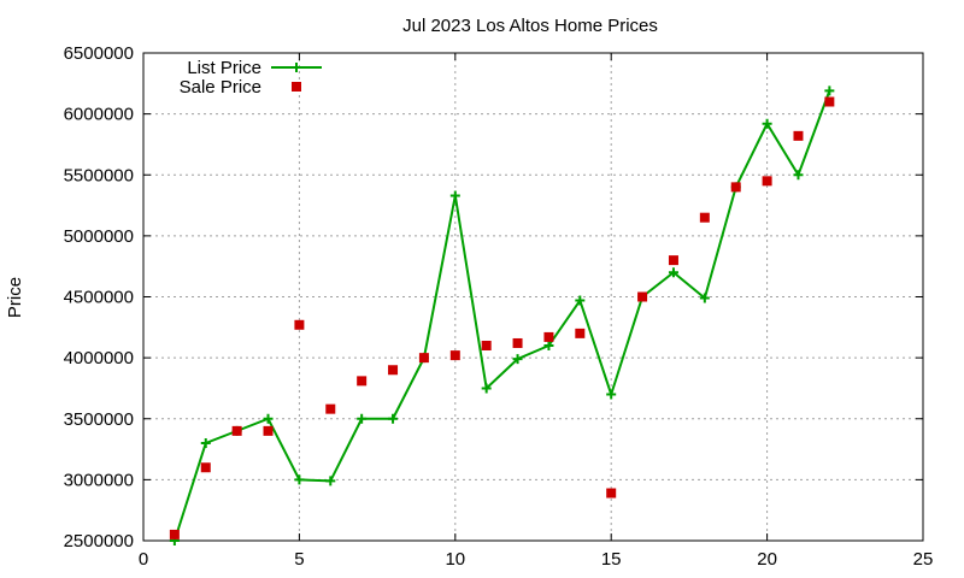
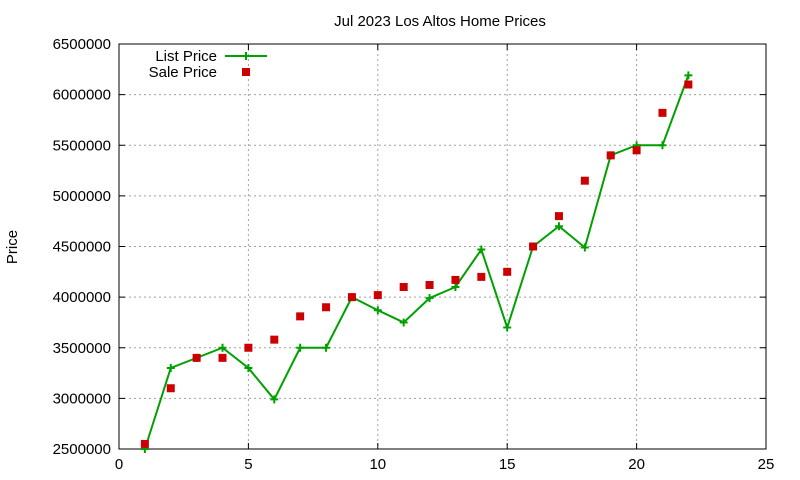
List Price/5: 3000000 -> 3300000
Sale Price/5: 4270000 -> 3500000
List Price/10: 5330000 -> 3870000
Sale Price/15: 2890000 -> 4250000
List Price/20: 5920000 -> 5500000
